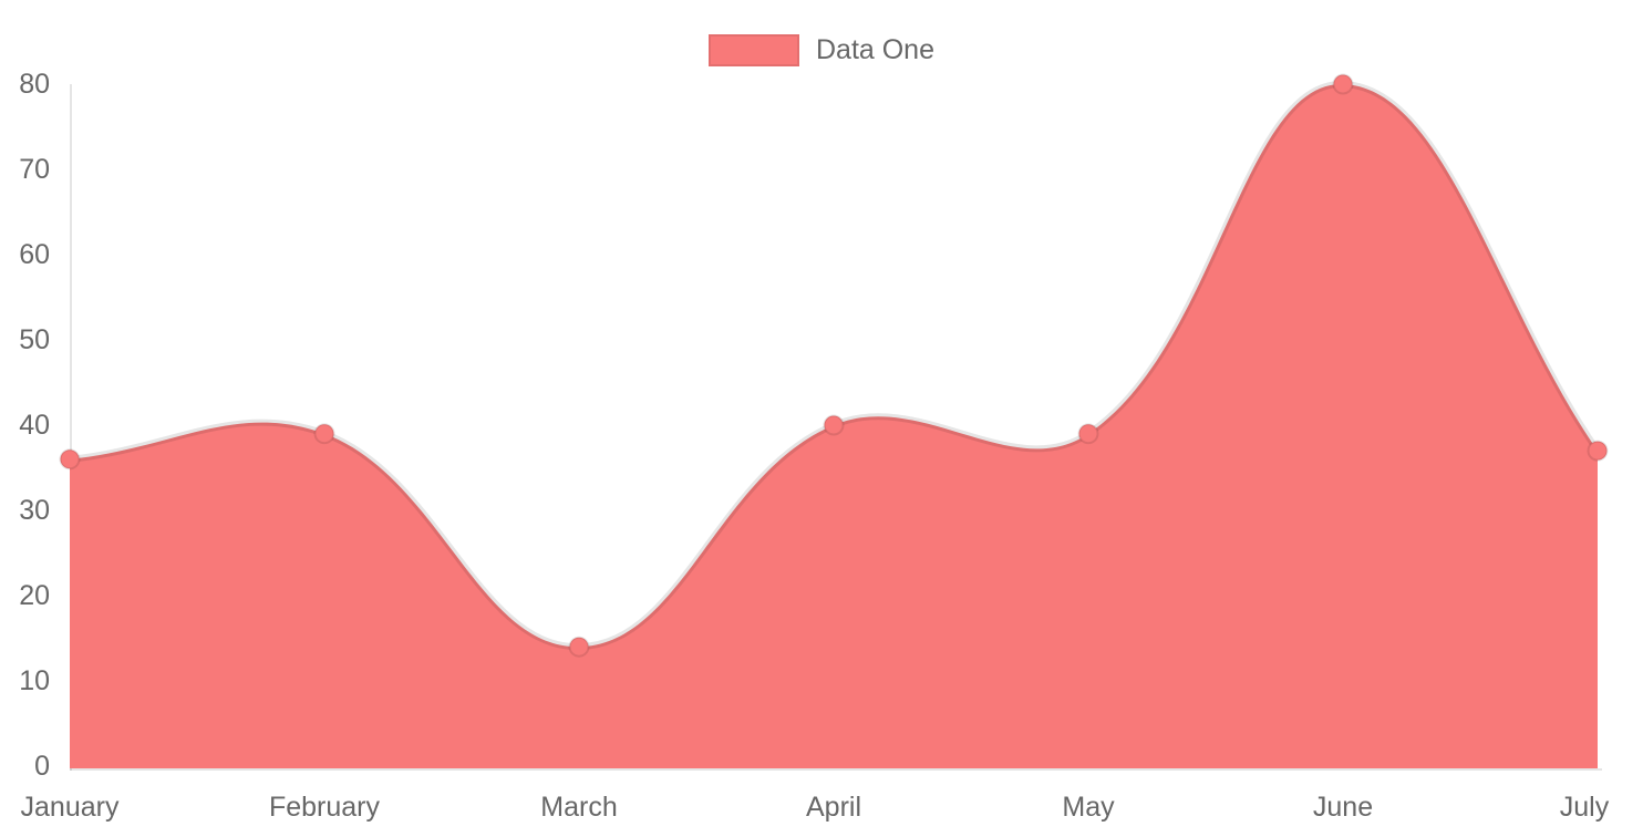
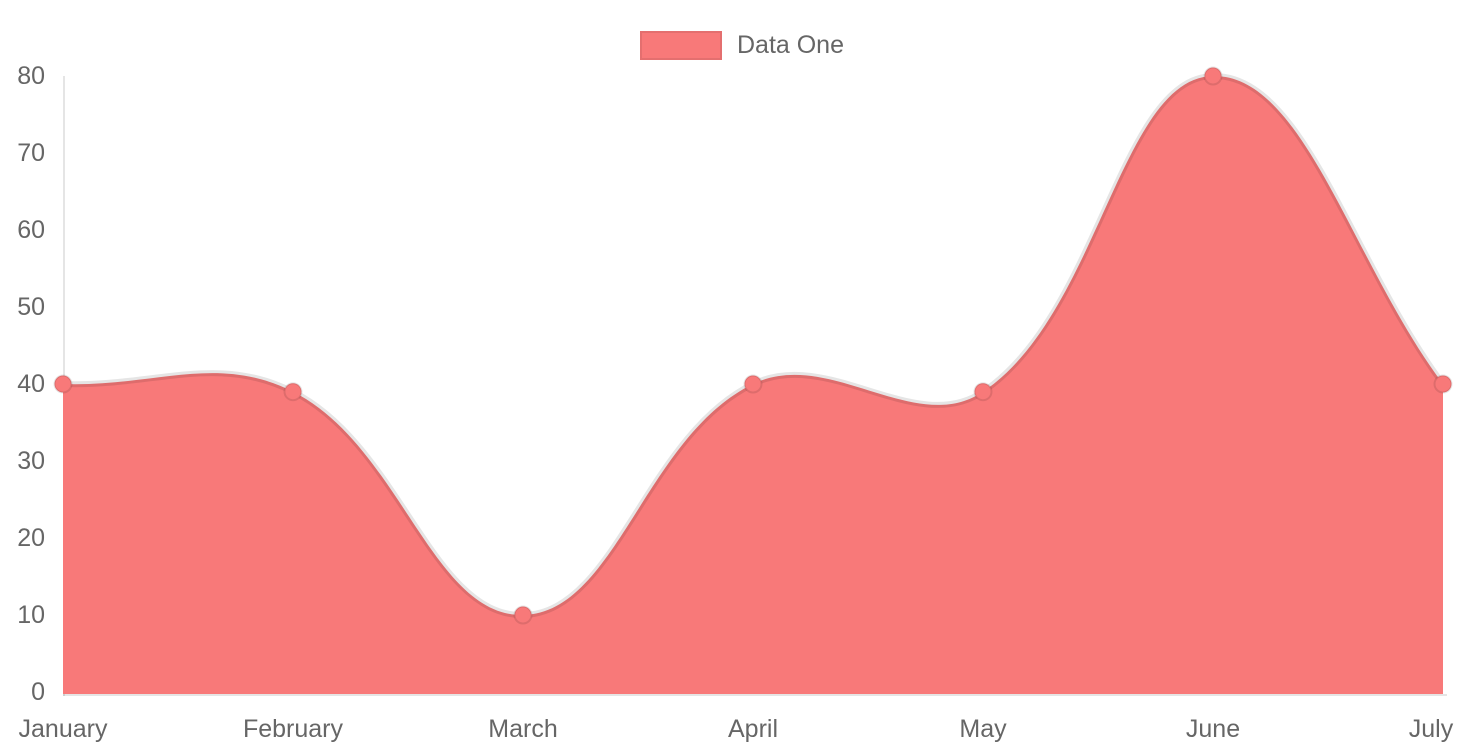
January: 36 -> 40
March: 14 -> 10
July: 37 -> 40
